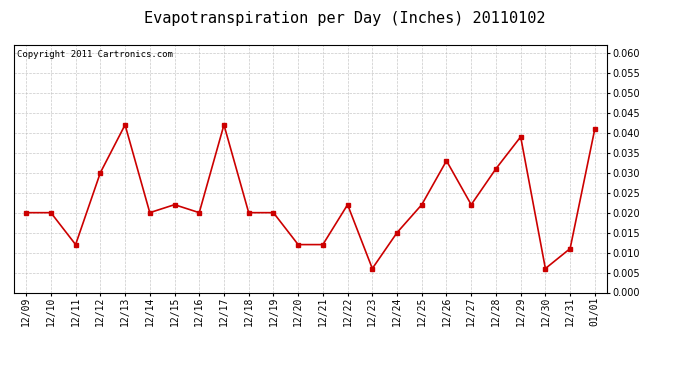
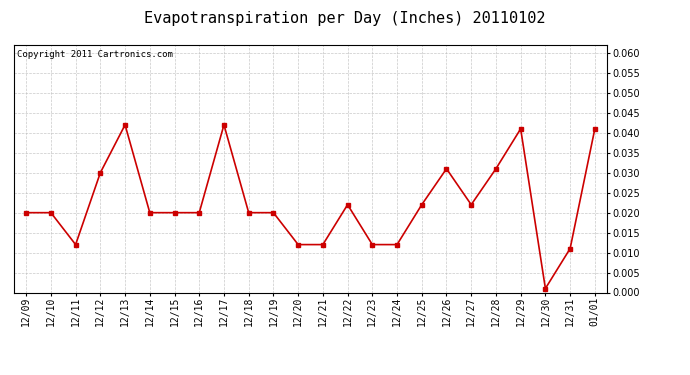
12/15: 0.022 -> 0.020
12/23: 0.006 -> 0.012
12/24: 0.015 -> 0.012
12/26: 0.033 -> 0.031
12/29: 0.039 -> 0.041
12/30: 0.006 -> 0.001
